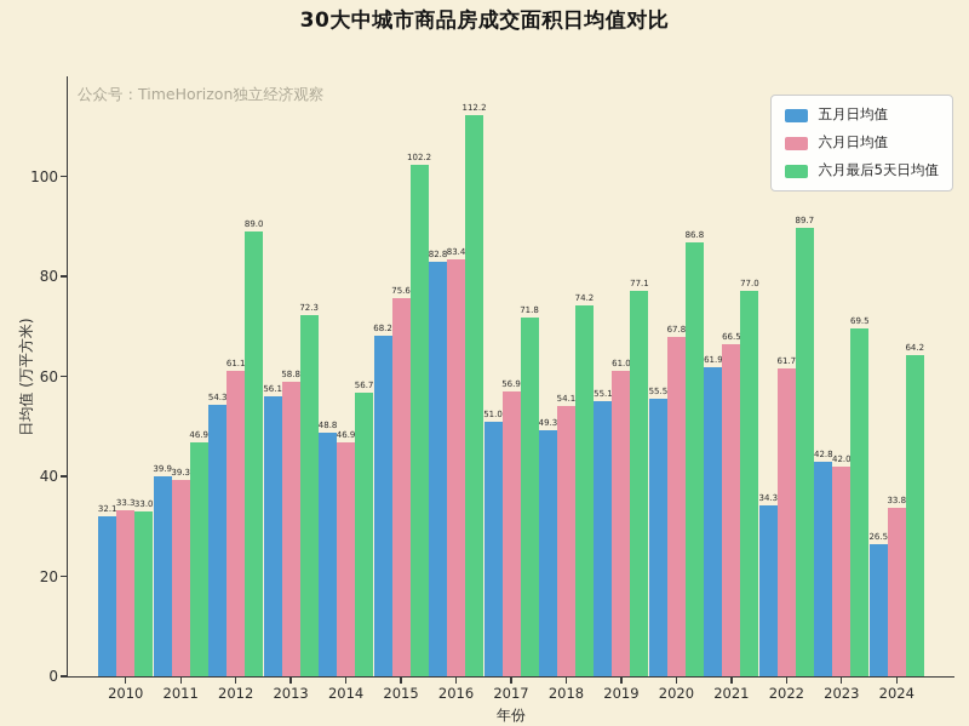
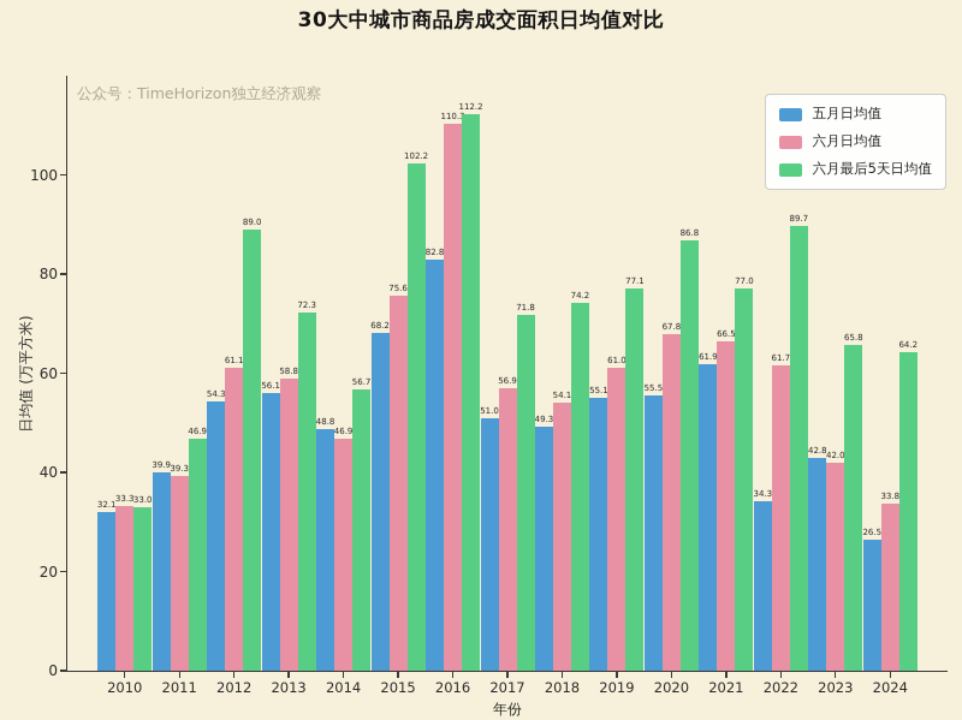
六月日均值/2016: 83.4 -> 110.3
六月最后5天日均值/2023: 69.5 -> 65.8
